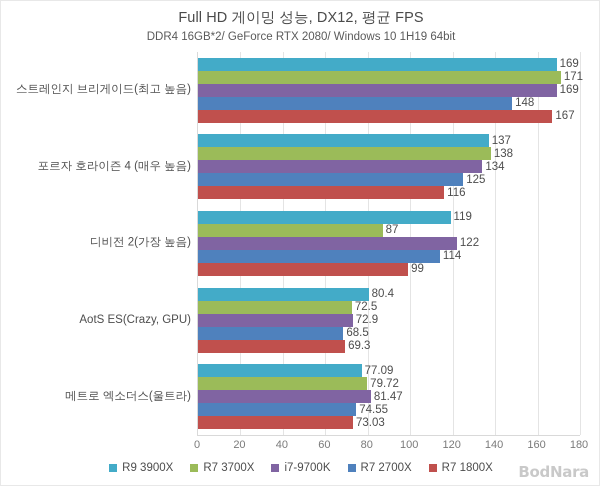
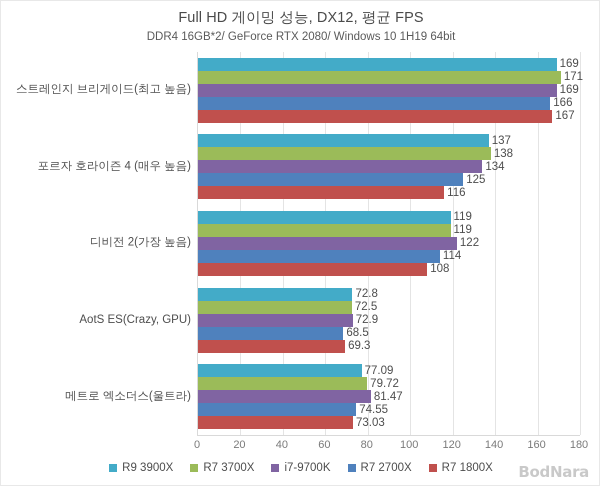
R7 2700X/스트레인지 브리게이드(최고 높음): 148 -> 166
R7 3700X/디비전 2(가장 높음): 87 -> 119
R7 1800X/디비전 2(가장 높음): 99 -> 108
R9 3900X/AotS ES(Crazy, GPU): 80.4 -> 72.8
